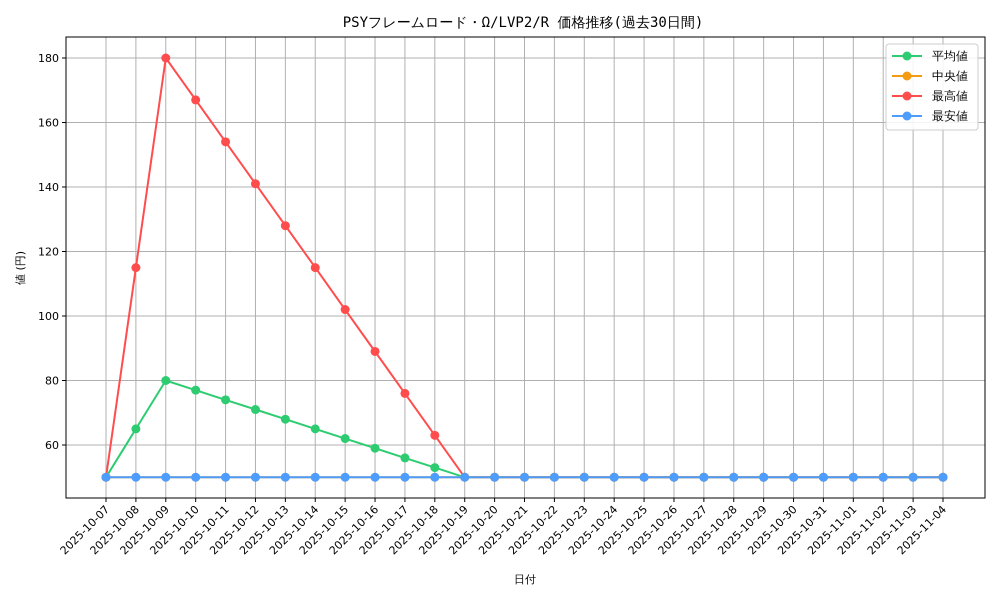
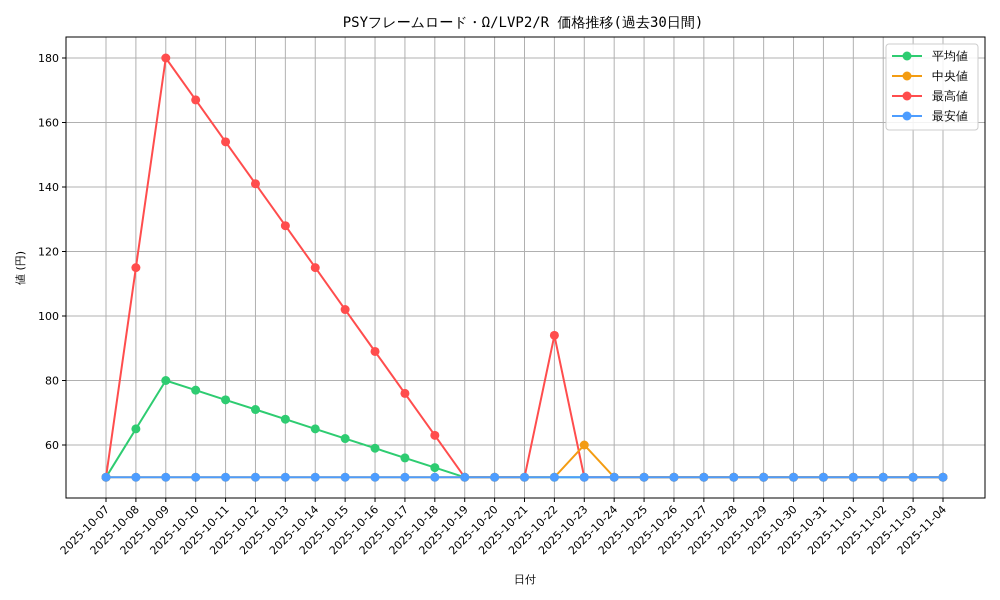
最高値/2025-10-22: 50 -> 94
中央値/2025-10-23: 50 -> 60
